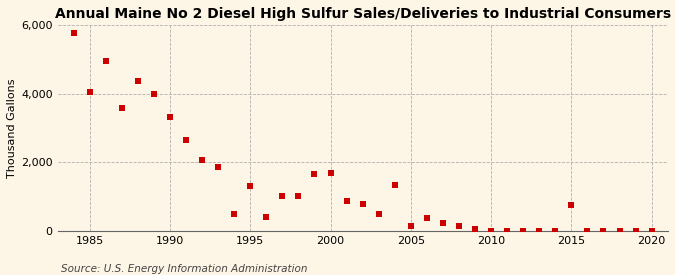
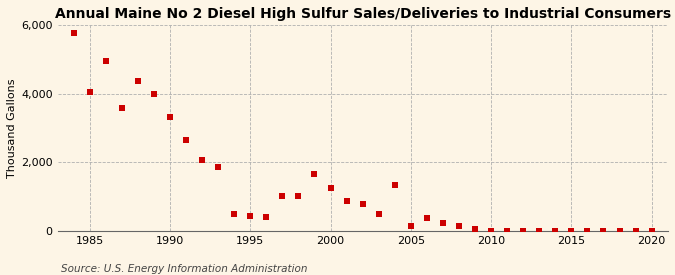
1995: 1,300 -> 430
2000: 1,700 -> 1,250
2015: 750 -> 10
